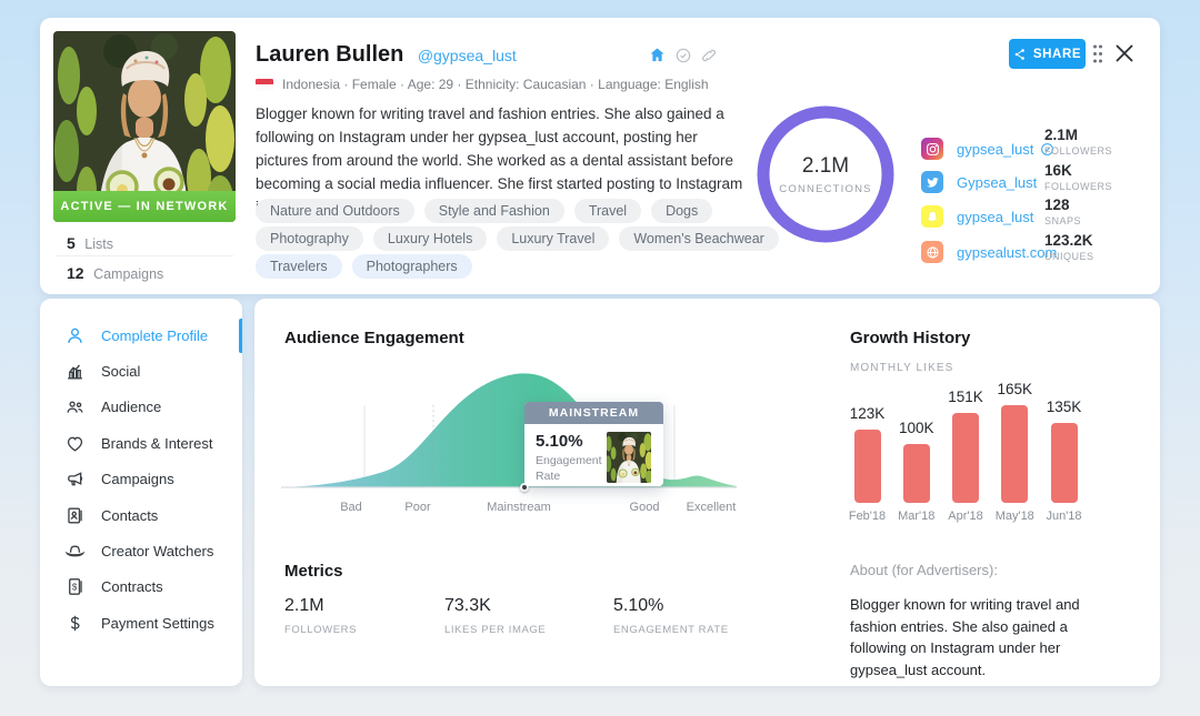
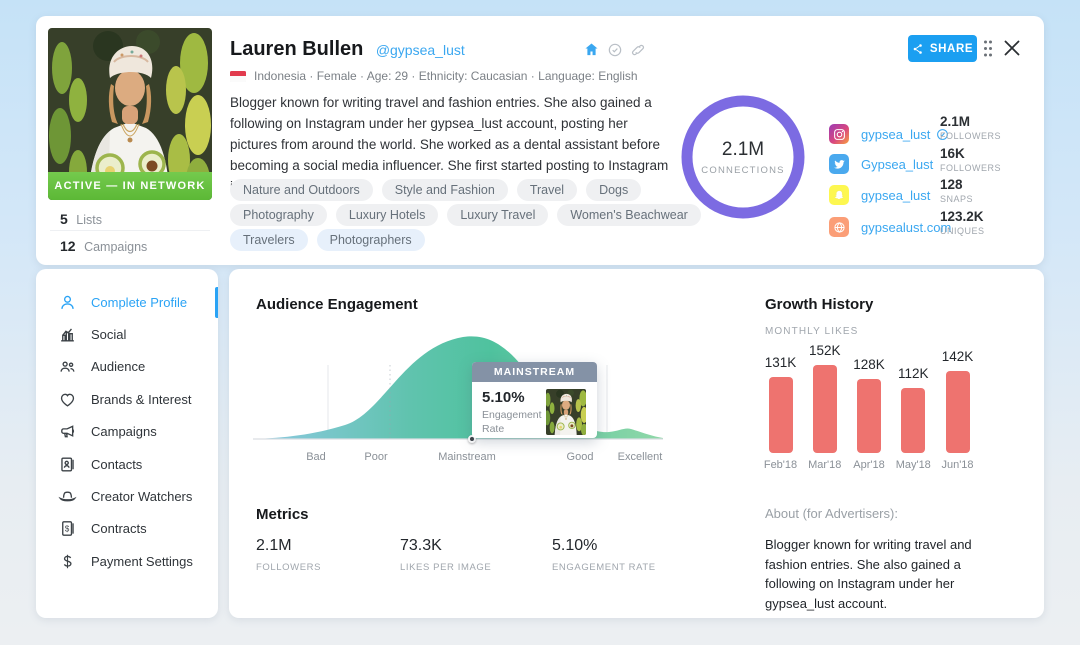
Growth History/Feb'18: 123K -> 131K
Growth History/Mar'18: 100K -> 152K
Growth History/Apr'18: 151K -> 128K
Growth History/May'18: 165K -> 112K
Growth History/Jun'18: 135K -> 142K
